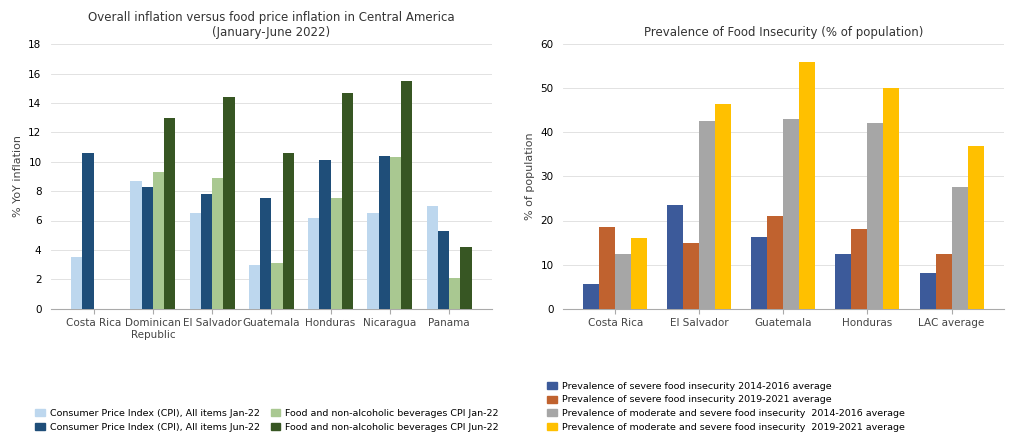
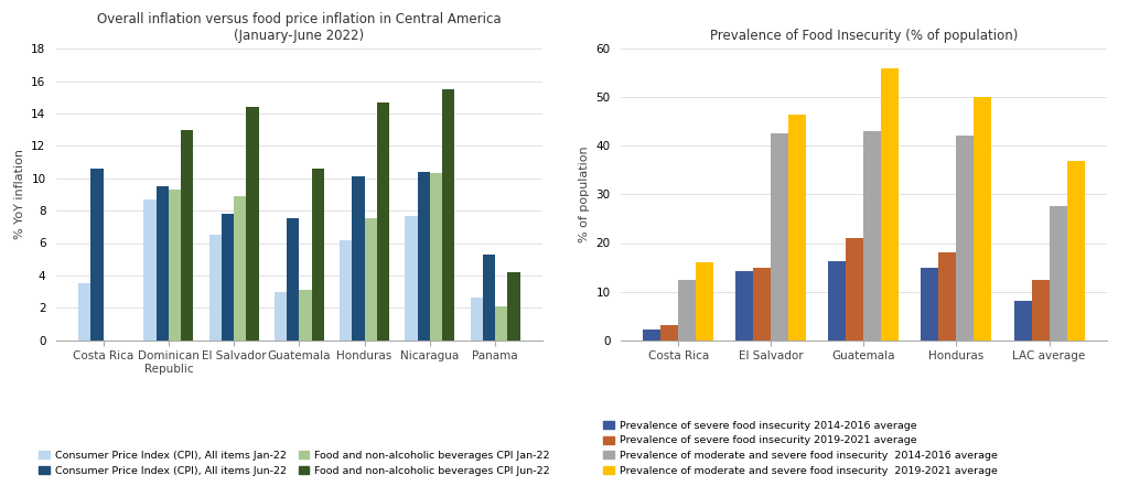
Consumer Price Index (CPI), All items Jun-22/Dominican Republic: 8.3 -> 9.5
Consumer Price Index (CPI), All items Jan-22/Nicaragua: 6.5 -> 7.7
Consumer Price Index (CPI), All items Jan-22/Panama: 7.0 -> 2.6
Prevalence of Food Insecurity (% of population)/Prevalence of severe food insecurity 2014-2016 average/Costa Rica: 5.5 -> 2.2
Prevalence of Food Insecurity (% of population)/Prevalence of severe food insecurity 2019-2021 average/Costa Rica: 18.5 -> 3.2
Prevalence of Food Insecurity (% of population)/Prevalence of severe food insecurity 2014-2016 average/El Salvador: 23.5 -> 14.3
Prevalence of Food Insecurity (% of population)/Prevalence of severe food insecurity 2014-2016 average/Honduras: 12.5 -> 14.8
